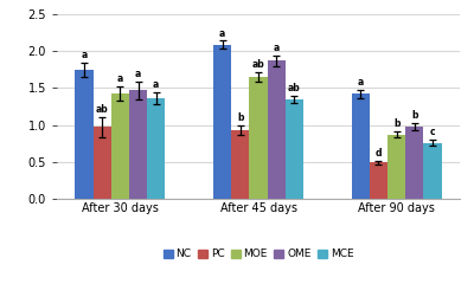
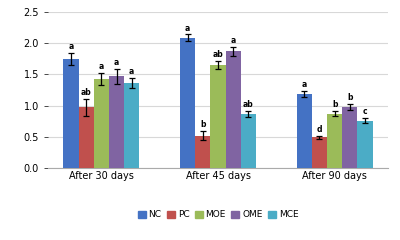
PC/After 45 days: 0.93 -> 0.52
MCE/After 45 days: 1.35 -> 0.86
NC/After 90 days: 1.42 -> 1.18
